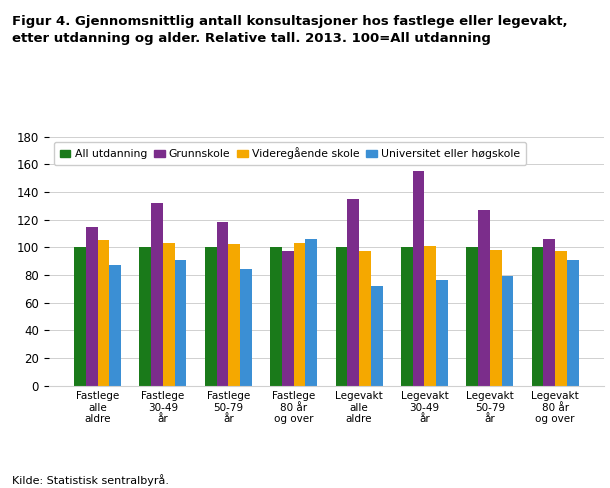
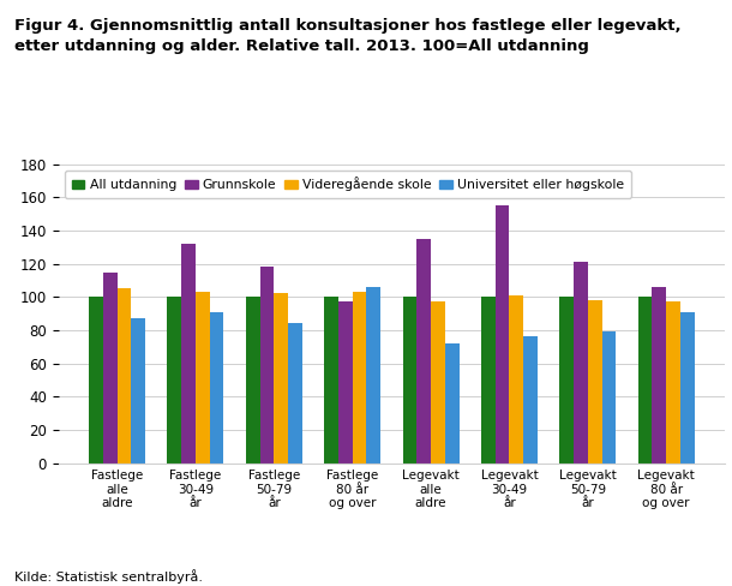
Grunnskole/Legevakt 50-79 år: 127 -> 121
